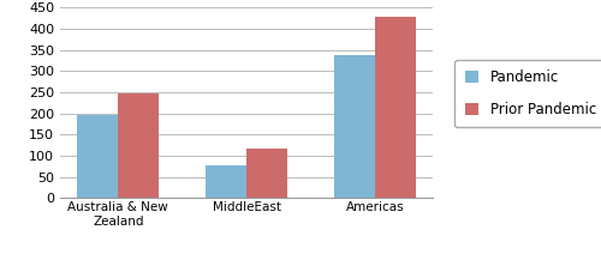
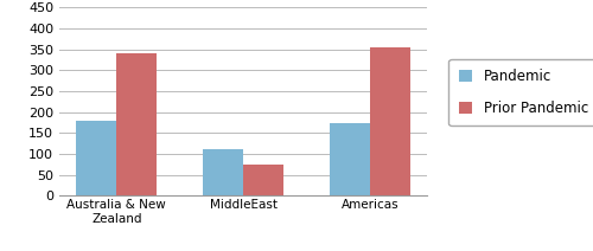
Pandemic/Australia & New Zealand: 197 -> 180
Prior Pandemic/Australia & New Zealand: 247 -> 340
Pandemic/MiddleEast: 77 -> 110
Prior Pandemic/MiddleEast: 117 -> 75
Pandemic/Americas: 338 -> 175
Prior Pandemic/Americas: 428 -> 355
